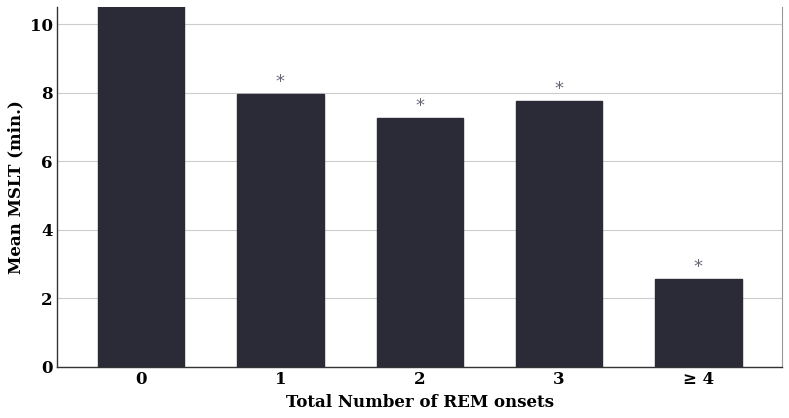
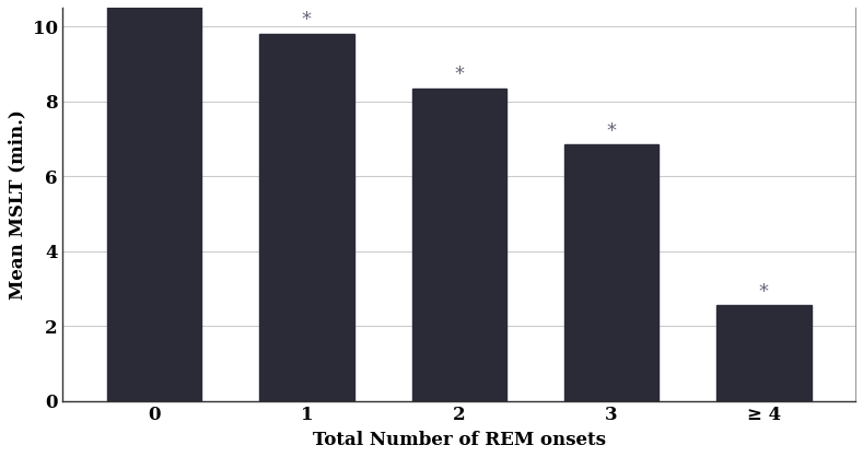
1: 7.95 -> 9.80
2: 7.25 -> 8.35
3: 7.75 -> 6.85
